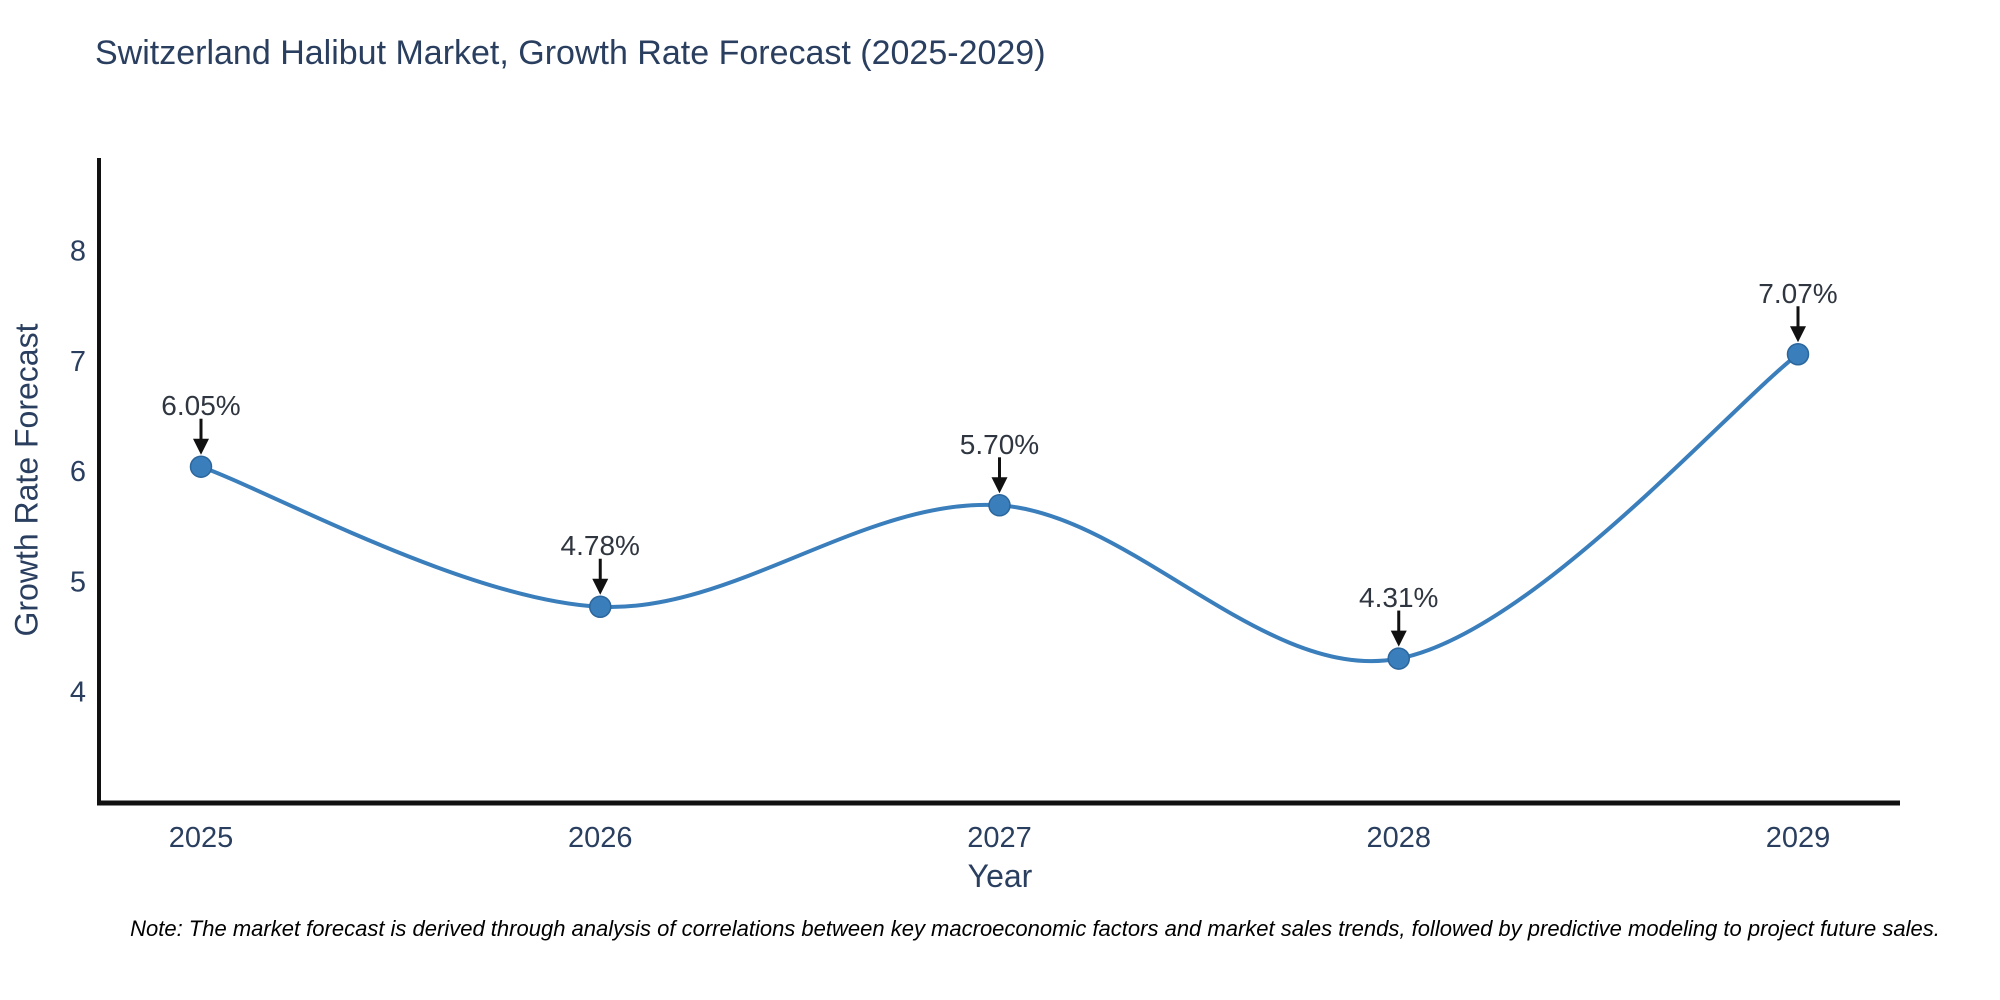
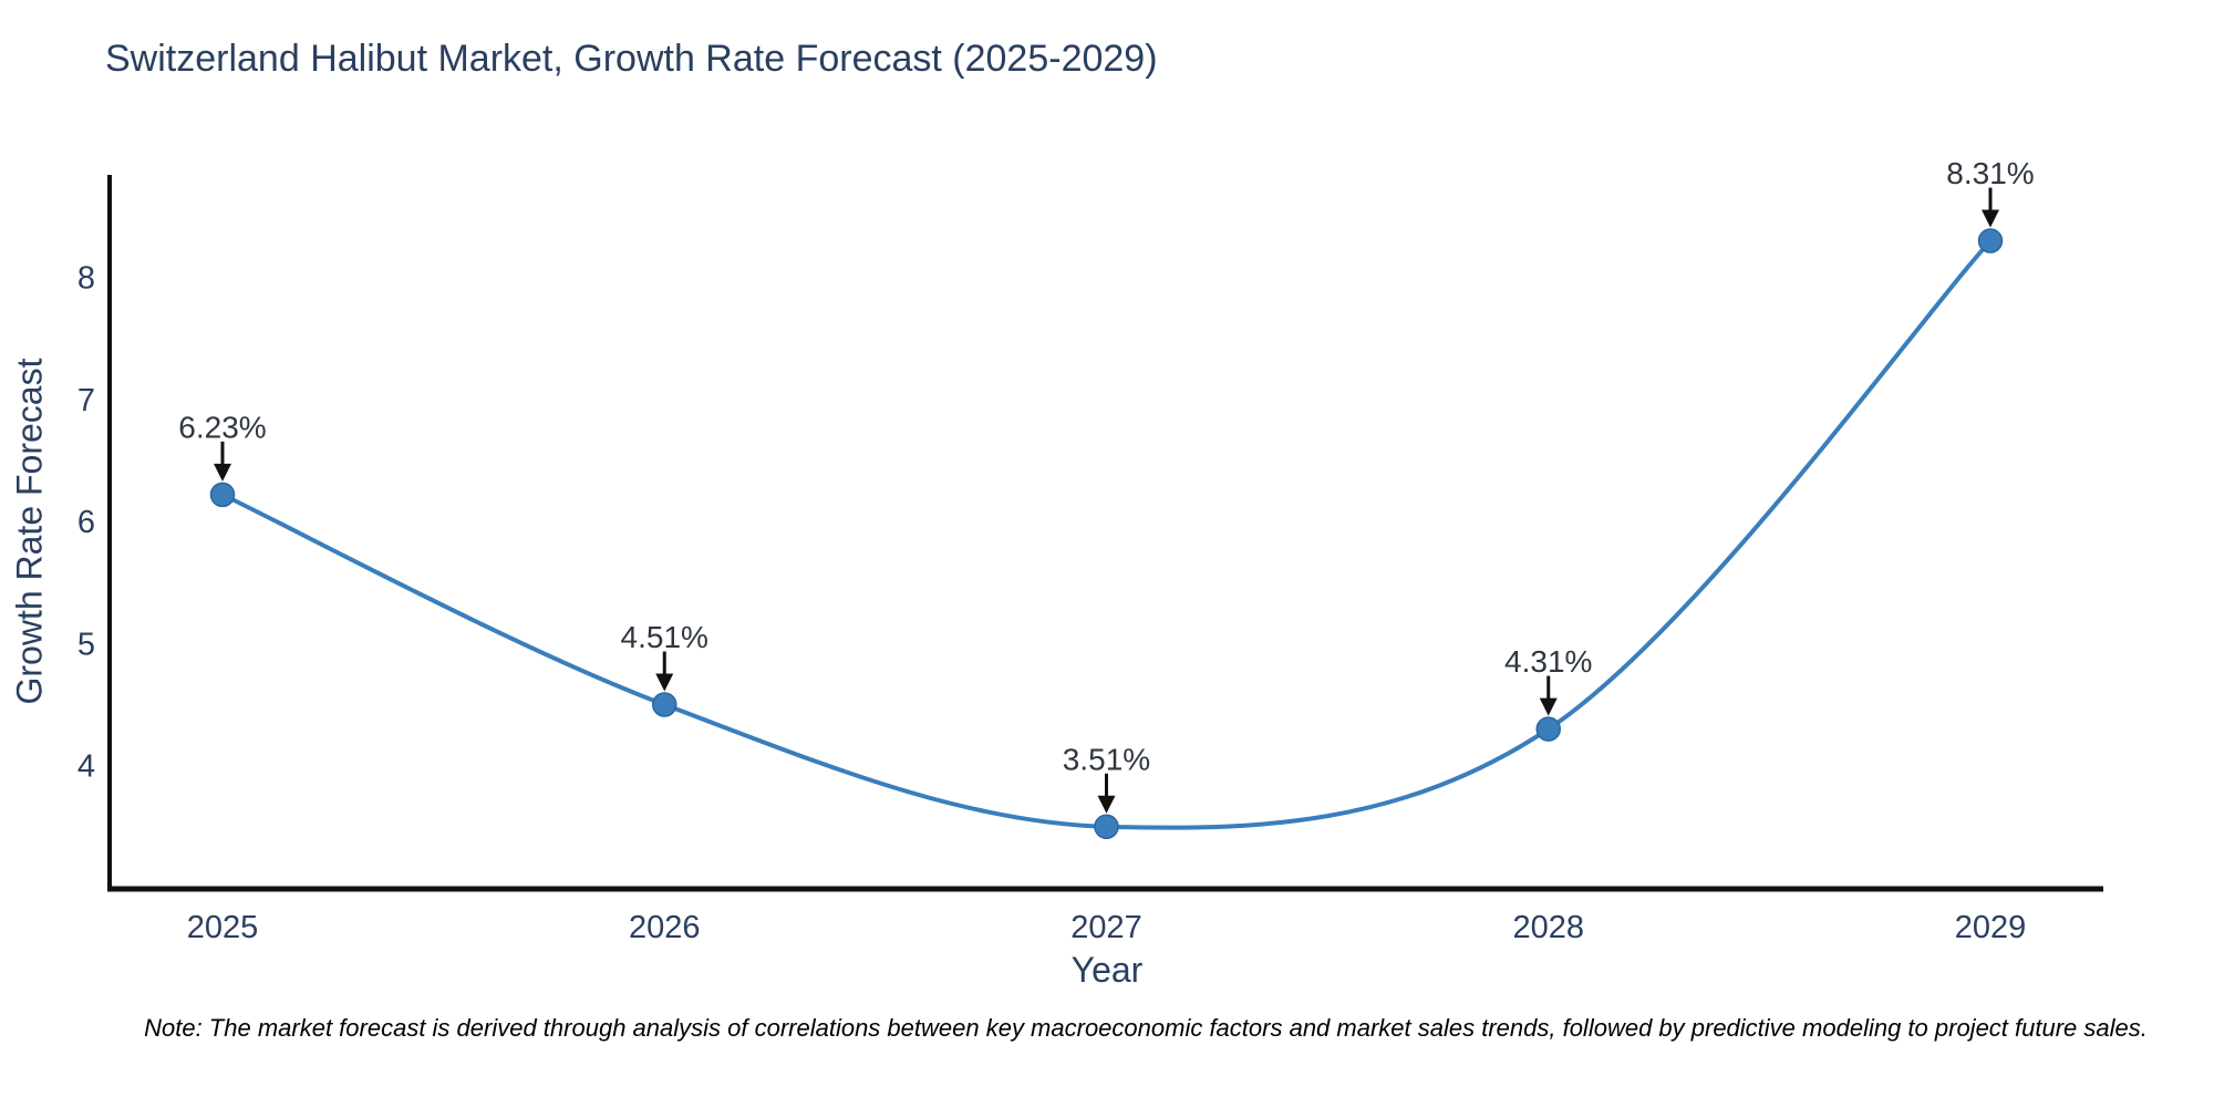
2025: 6.05% -> 6.23%
2026: 4.78% -> 4.51%
2027: 5.70% -> 3.51%
2029: 7.07% -> 8.31%
